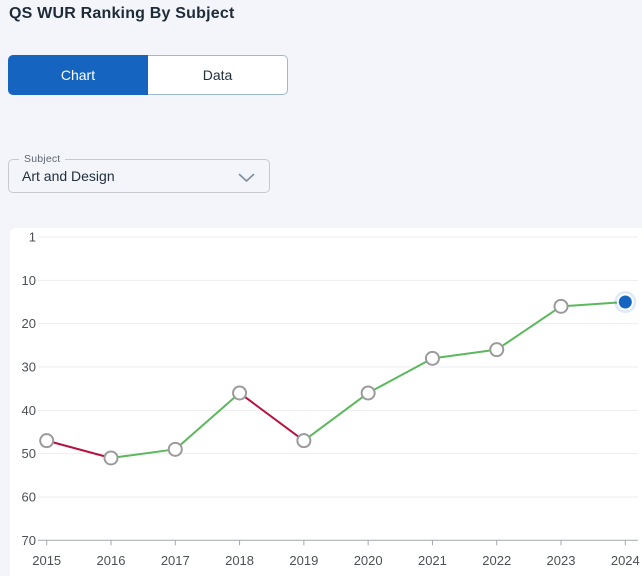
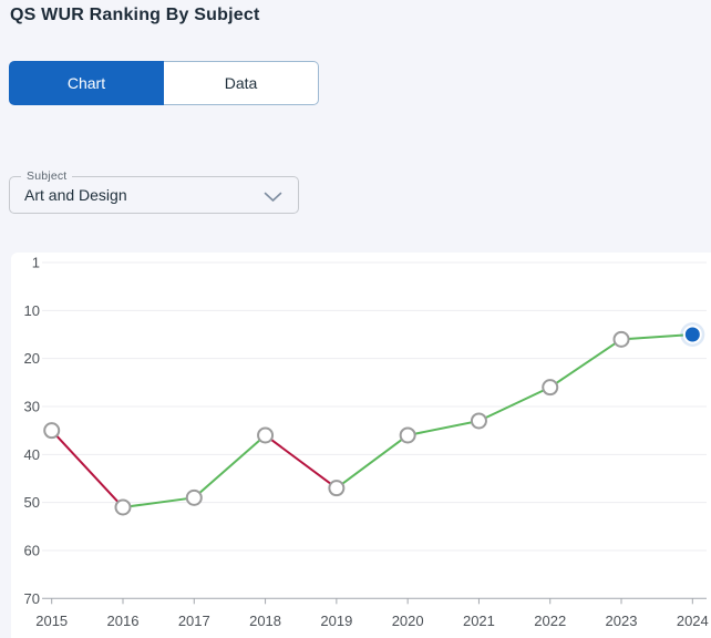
2015: 47 -> 35
2021: 28 -> 33
